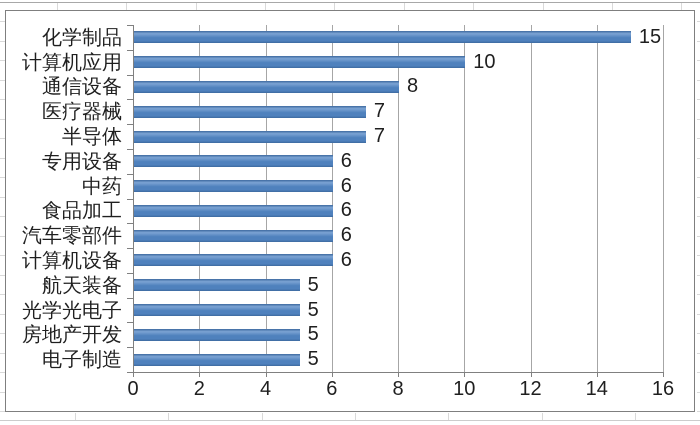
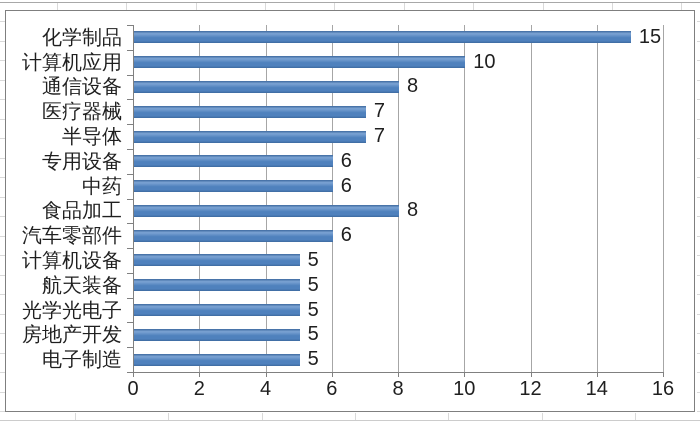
食品加工: 6 -> 8
计算机设备: 6 -> 5
